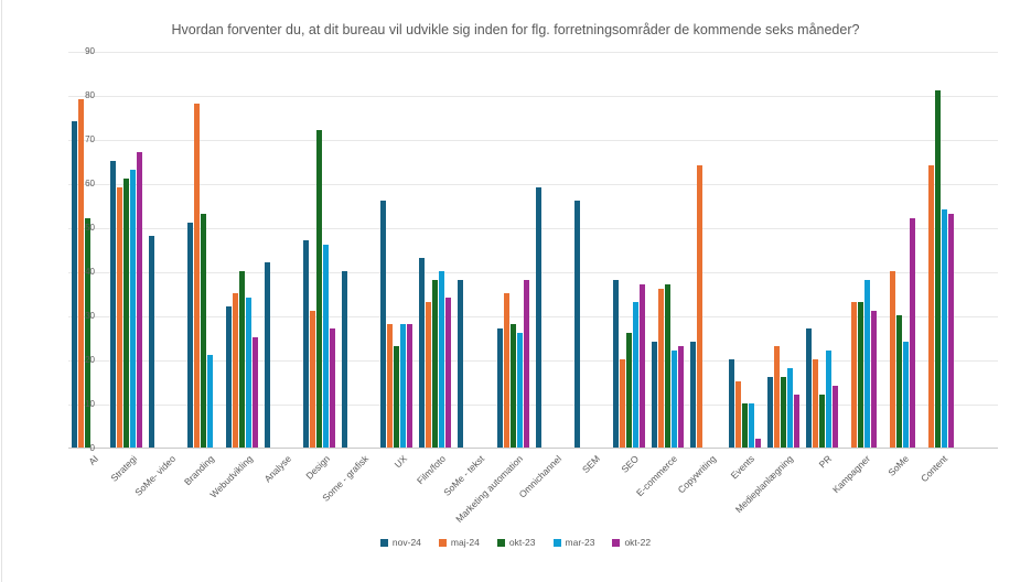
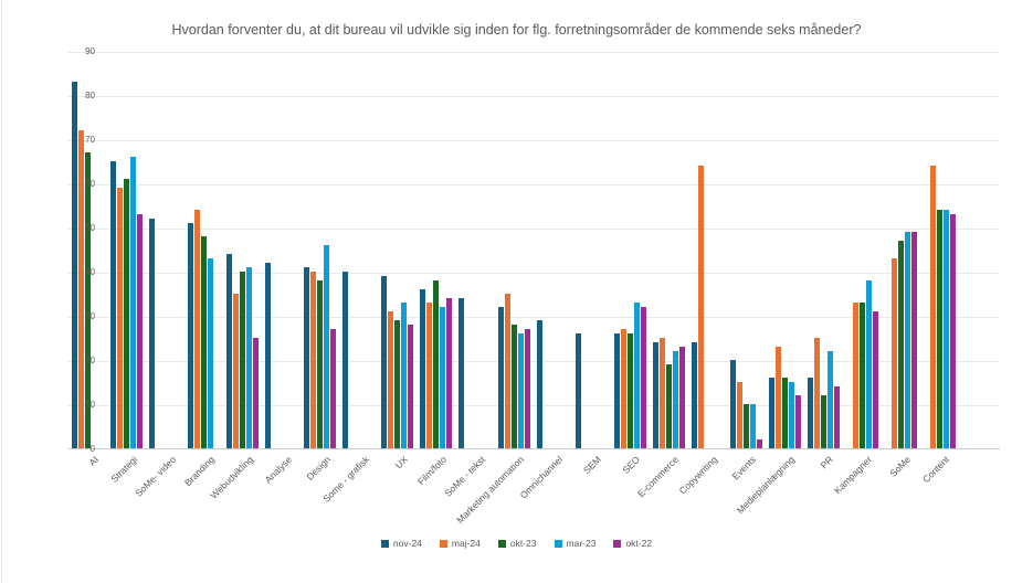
nov-24/AI: 74 -> 83
maj-24/AI: 79 -> 72
okt-23/AI: 52 -> 67
mar-23/Strategi: 63 -> 66
okt-22/Strategi: 67 -> 53
nov-24/SoMe- video: 48 -> 52
maj-24/Branding: 78 -> 54
okt-23/Branding: 53 -> 48
mar-23/Branding: 21 -> 43
nov-24/Webudvikling: 32 -> 44
mar-23/Webudvikling: 34 -> 41
nov-24/Design: 47 -> 41
maj-24/Design: 31 -> 40
okt-23/Design: 72 -> 38
nov-24/UX: 56 -> 39
maj-24/UX: 28 -> 31
okt-23/UX: 23 -> 29
mar-23/UX: 28 -> 33
nov-24/Film/foto: 43 -> 36
mar-23/Film/foto: 40 -> 32
nov-24/SoMe - tekst: 38 -> 34
nov-24/Marketing automation: 27 -> 32
okt-22/Marketing automation: 38 -> 27
nov-24/Omnichannel: 59 -> 29
nov-24/SEM: 56 -> 26
nov-24/SEO: 38 -> 26
maj-24/SEO: 20 -> 27
okt-22/SEO: 37 -> 32
maj-24/E-commerce: 36 -> 25
okt-23/E-commerce: 37 -> 19
mar-23/Medieplanlægning: 18 -> 15
nov-24/PR: 27 -> 16
maj-24/PR: 20 -> 25
maj-24/SoMe: 40 -> 43
okt-23/SoMe: 30 -> 47
mar-23/SoMe: 24 -> 49
okt-22/SoMe: 52 -> 49
okt-23/Content: 81 -> 54
